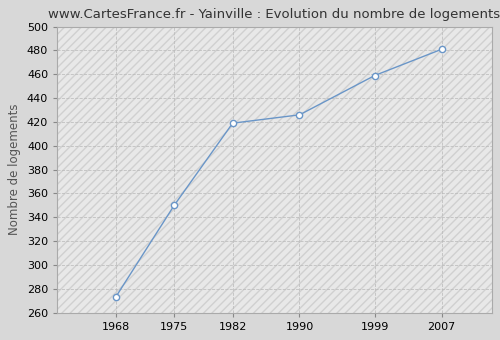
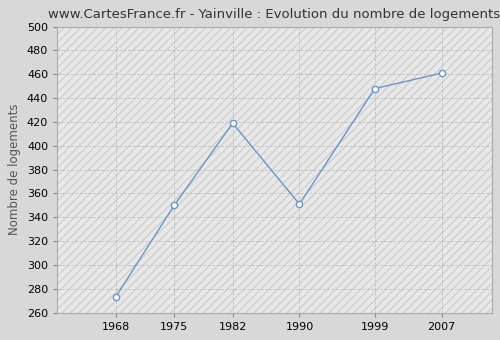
1990: 426 -> 351
1999: 459 -> 448
2007: 481 -> 461
